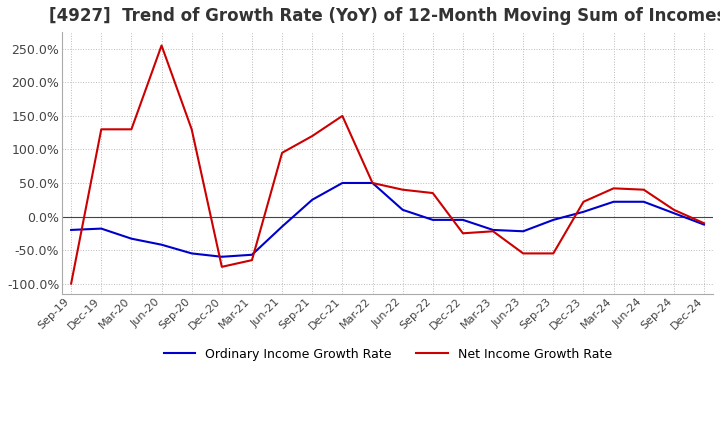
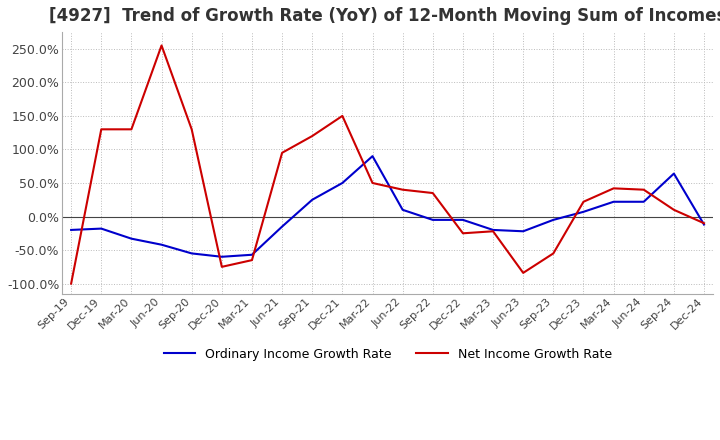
Ordinary Income Growth Rate/Mar-22: 50% -> 90%
Net Income Growth Rate/Jun-23: -55% -> -84%
Ordinary Income Growth Rate/Sep-24: 5% -> 64%
